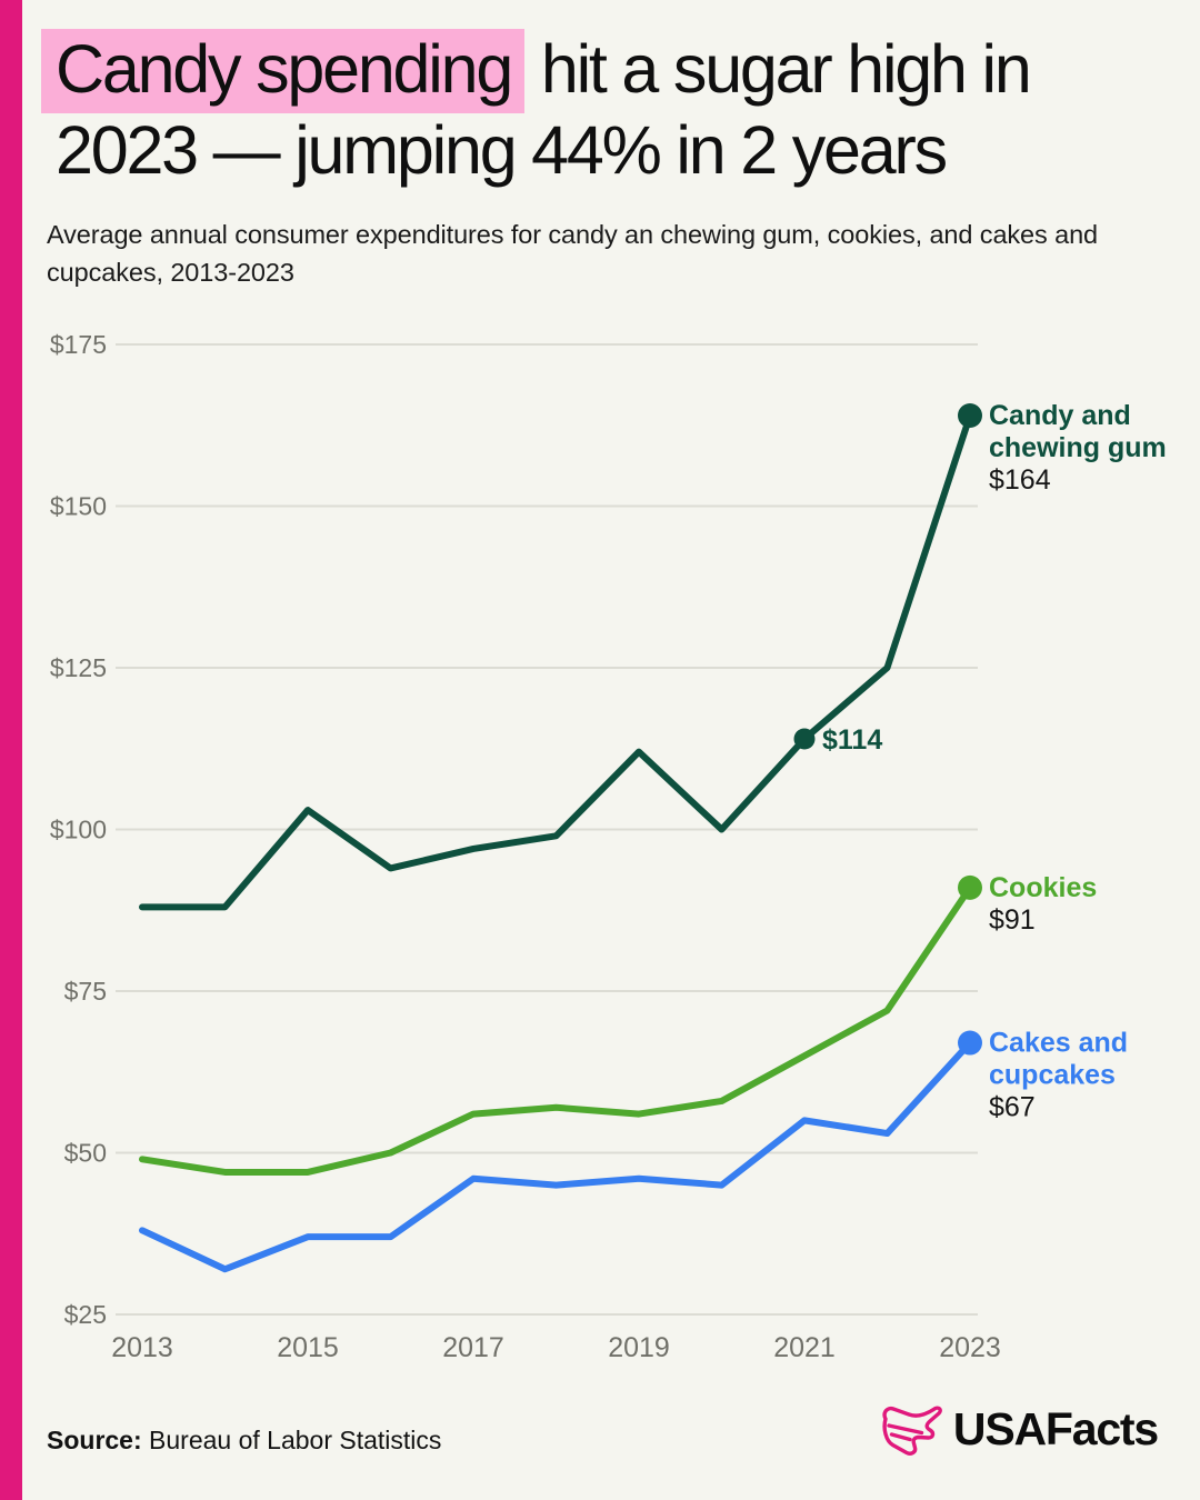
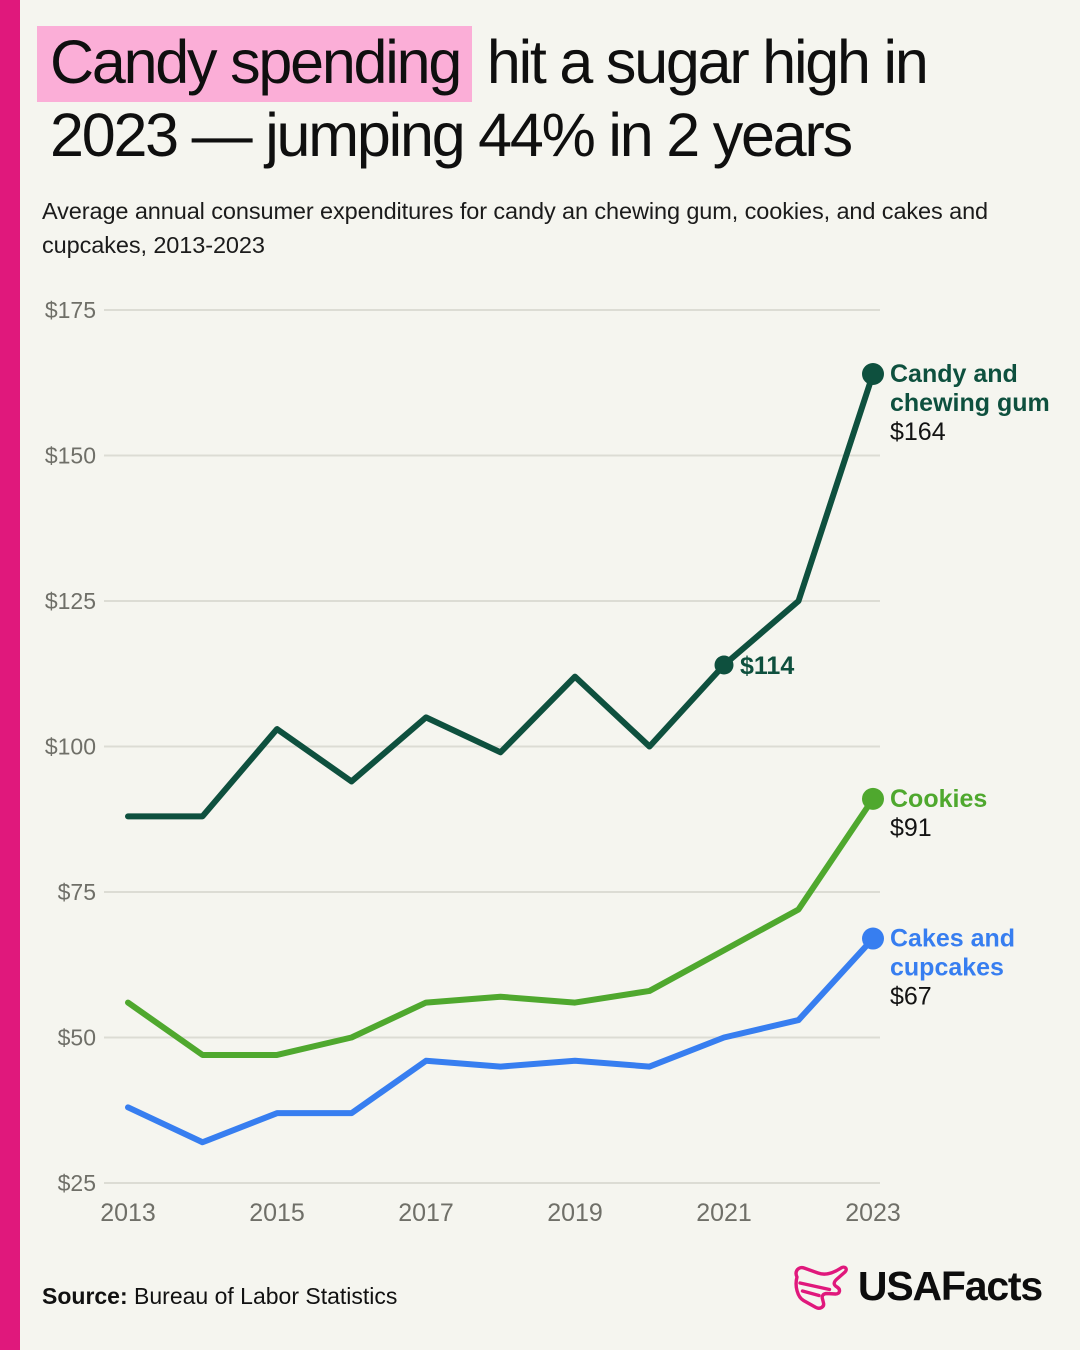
Cookies/2013: $49 -> $56
Candy and chewing gum/2017: $97 -> $105
Cakes and cupcakes/2021: $55 -> $50
